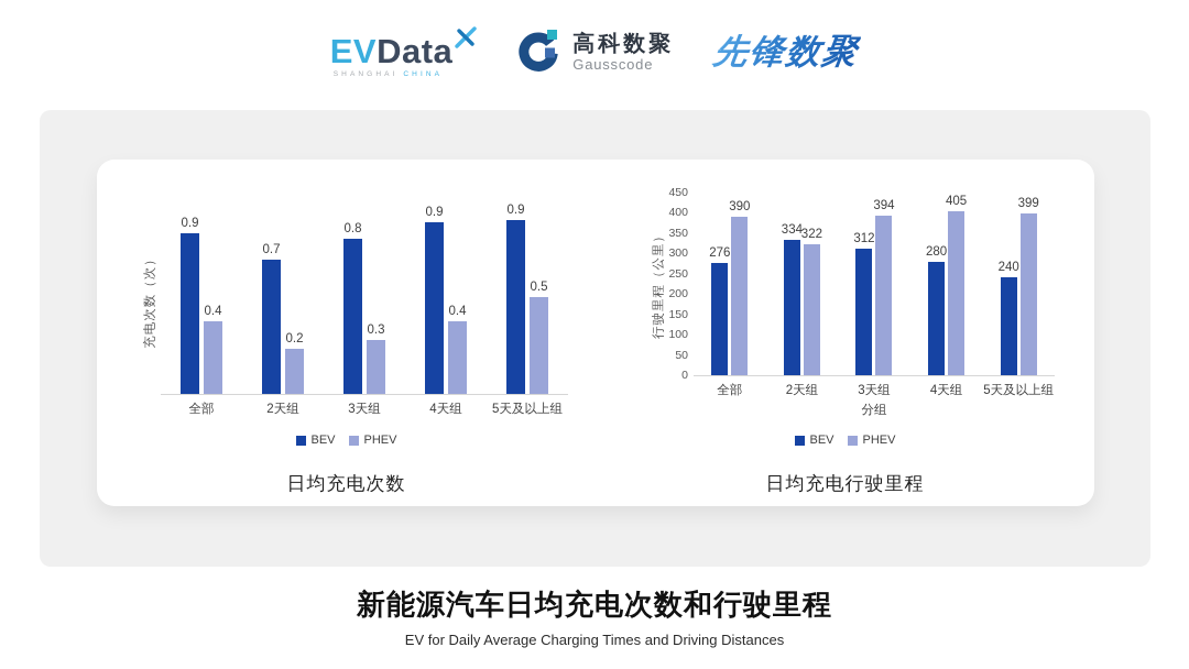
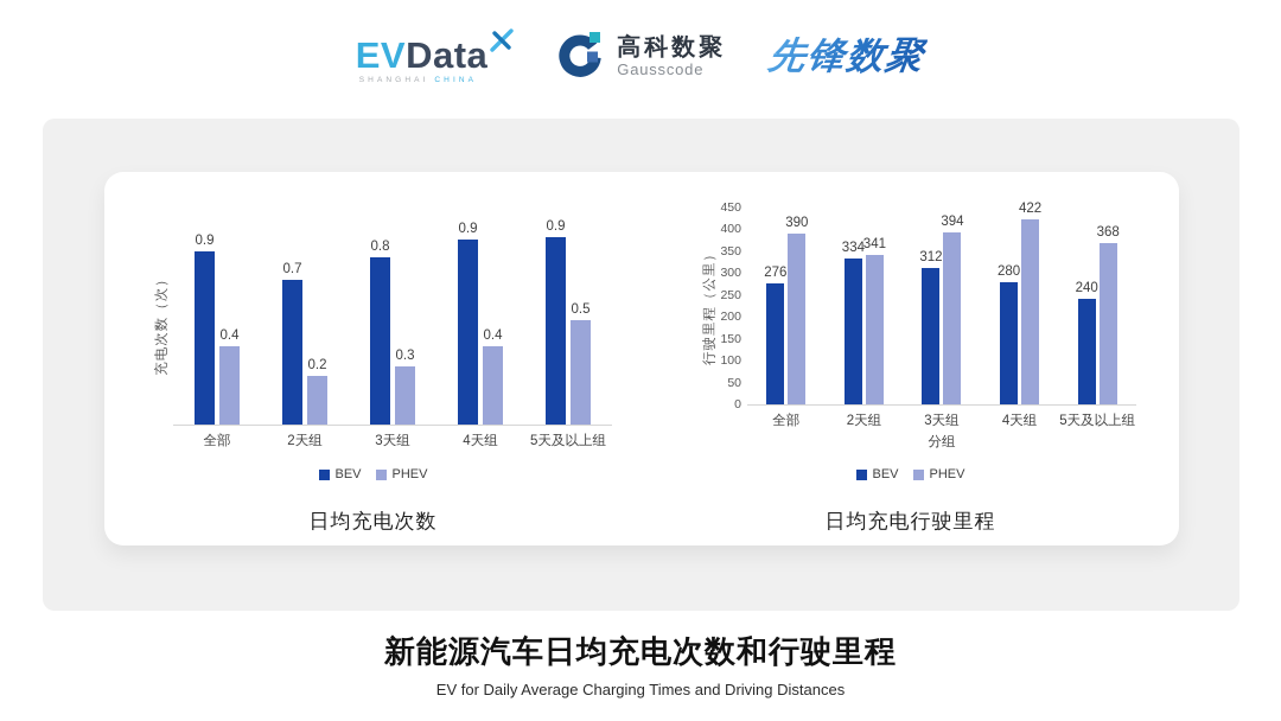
日均充电行驶里程/PHEV/2天组: 322 -> 341
日均充电行驶里程/PHEV/4天组: 405 -> 422
日均充电行驶里程/PHEV/5天及以上组: 399 -> 368
